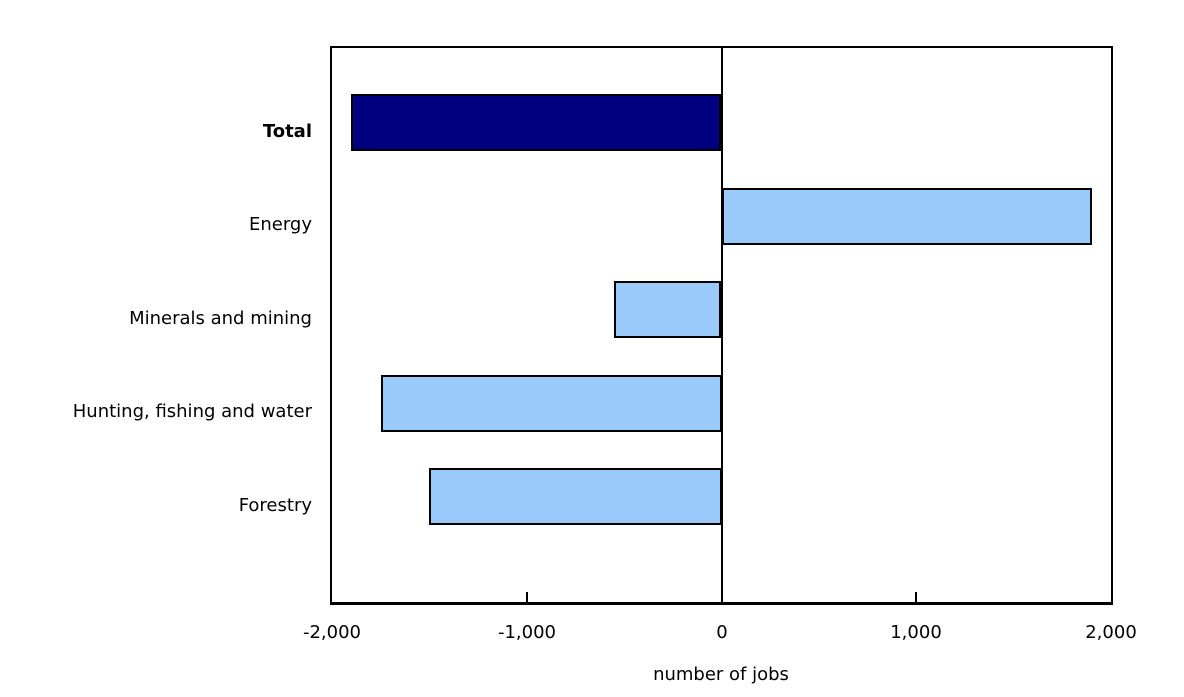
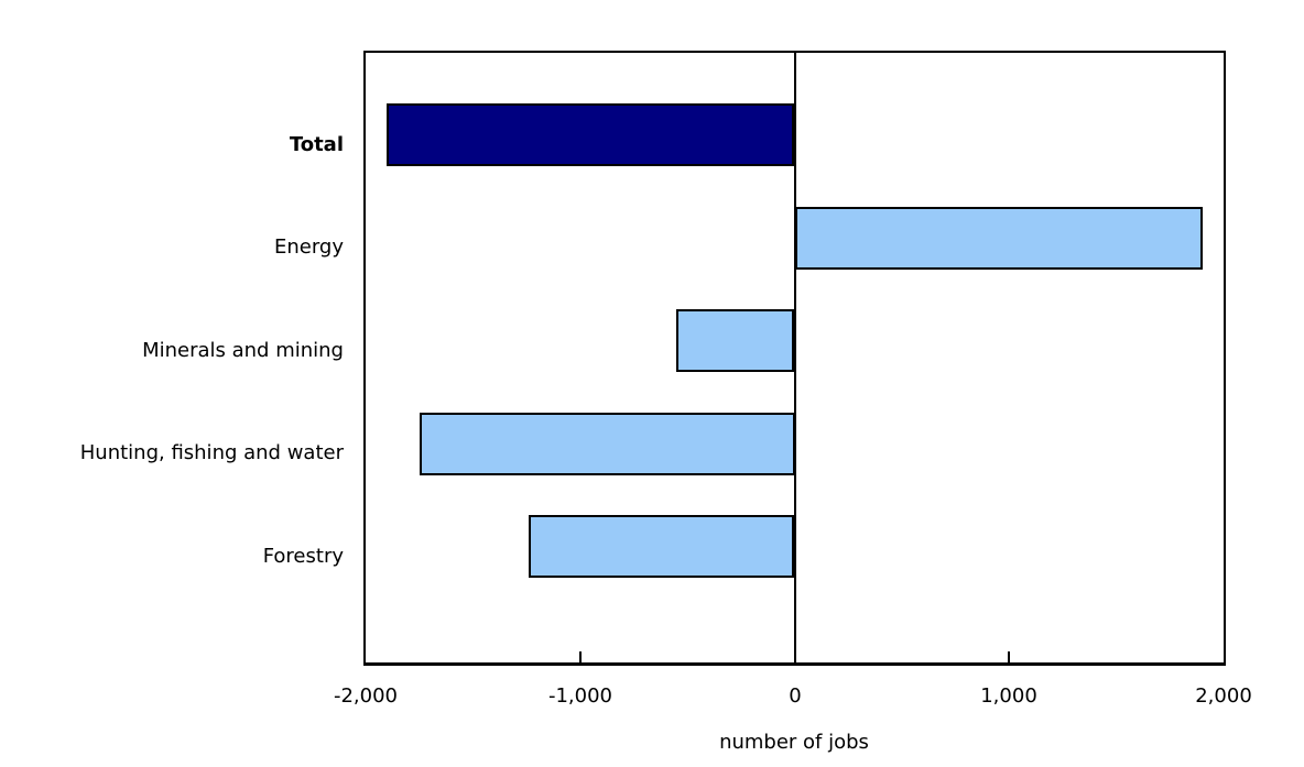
Forestry: -1500 -> -1240
